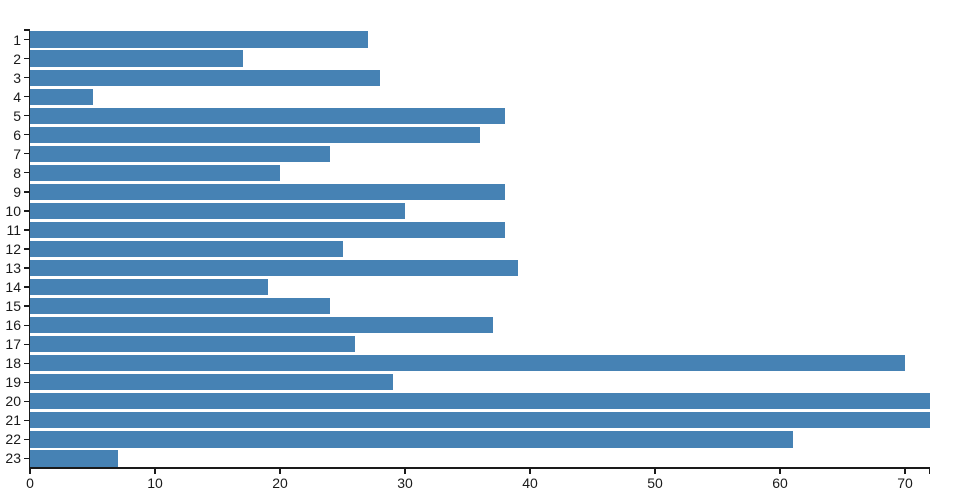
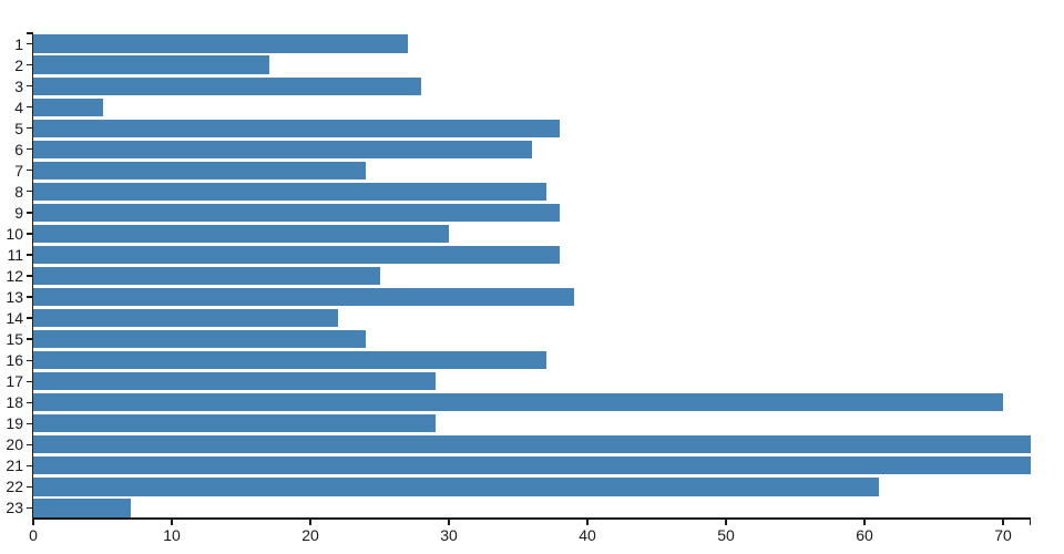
8: 20 -> 37
14: 19 -> 22
17: 26 -> 29
